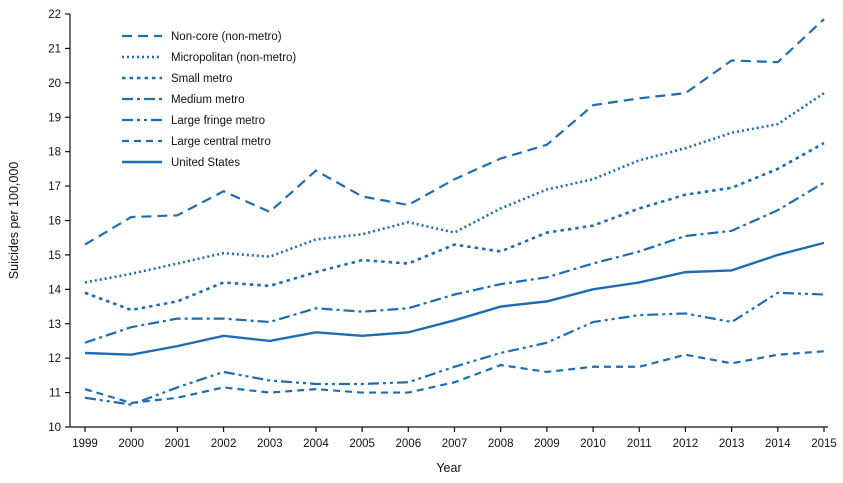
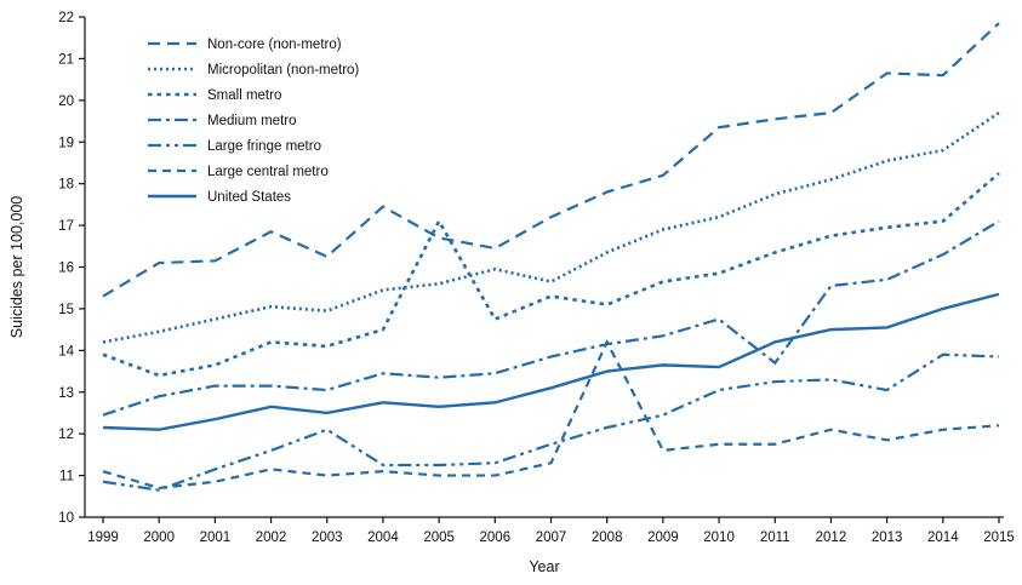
Large fringe metro/2003: 11.3 -> 12.1
Small metro/2005: 14.8 -> 17.1
Large central metro/2008: 11.8 -> 14.2
United States/2010: 14.0 -> 13.6
Medium metro/2011: 15.1 -> 13.7
Small metro/2014: 17.5 -> 17.1
